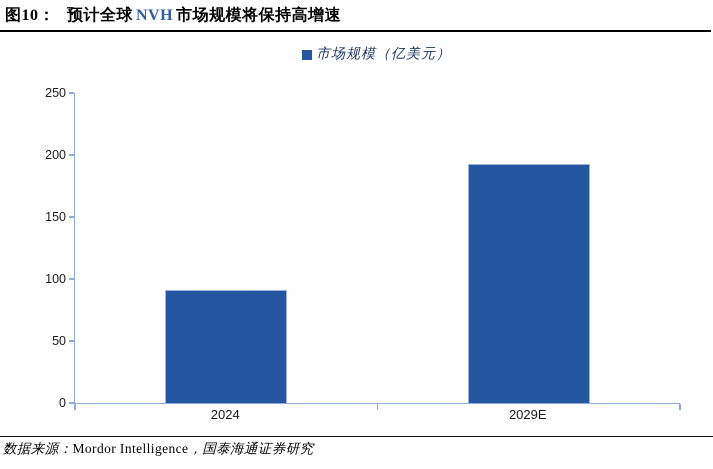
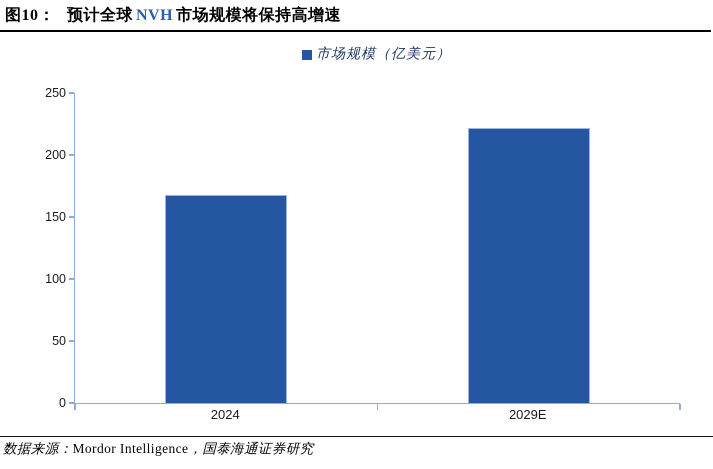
2024: 91 -> 168
2029E: 193 -> 222
